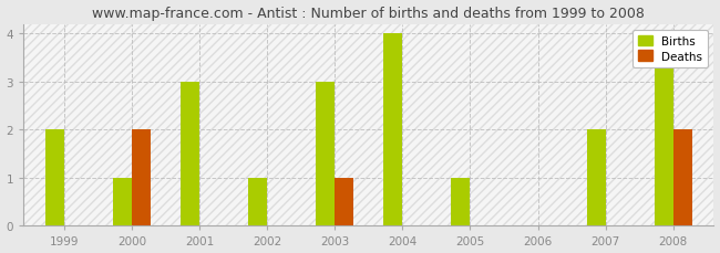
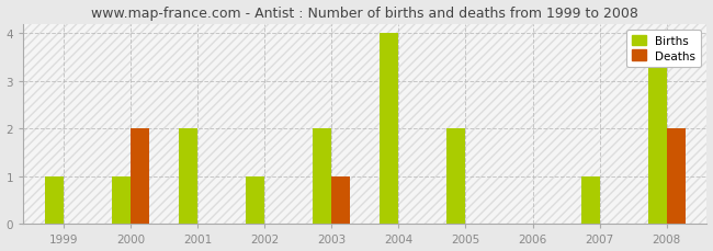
Births/1999: 2 -> 1
Births/2001: 3 -> 2
Births/2003: 3 -> 2
Births/2005: 1 -> 2
Births/2007: 2 -> 1
